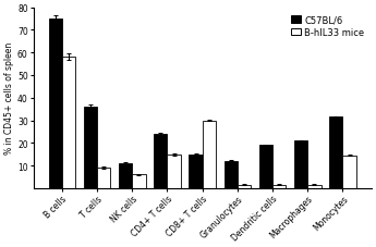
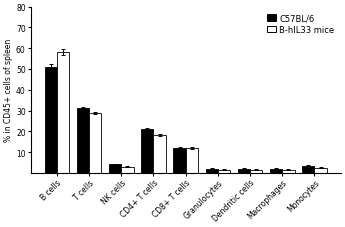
C57BL/6/B cells: 75.0 -> 51.0
C57BL/6/T cells: 36.0 -> 31.0
B-hIL33 mice/T cells: 9.0 -> 29.0
C57BL/6/NK cells: 11.0 -> 4.0
B-hIL33 mice/NK cells: 6.0 -> 3.0
C57BL/6/CD4+ T cells: 24.0 -> 21.0
B-hIL33 mice/CD4+ T cells: 15.0 -> 18.0
C57BL/6/CD8+ T cells: 15.0 -> 12.0
B-hIL33 mice/CD8+ T cells: 30.0 -> 12.0
C57BL/6/Granulocytes: 12.0 -> 2.0
C57BL/6/Dendritic cells: 19.0 -> 2.0
C57BL/6/Macrophages: 21.0 -> 2.0
C57BL/6/Monocytes: 31.5 -> 3.5
B-hIL33 mice/Monocytes: 14.5 -> 2.5
